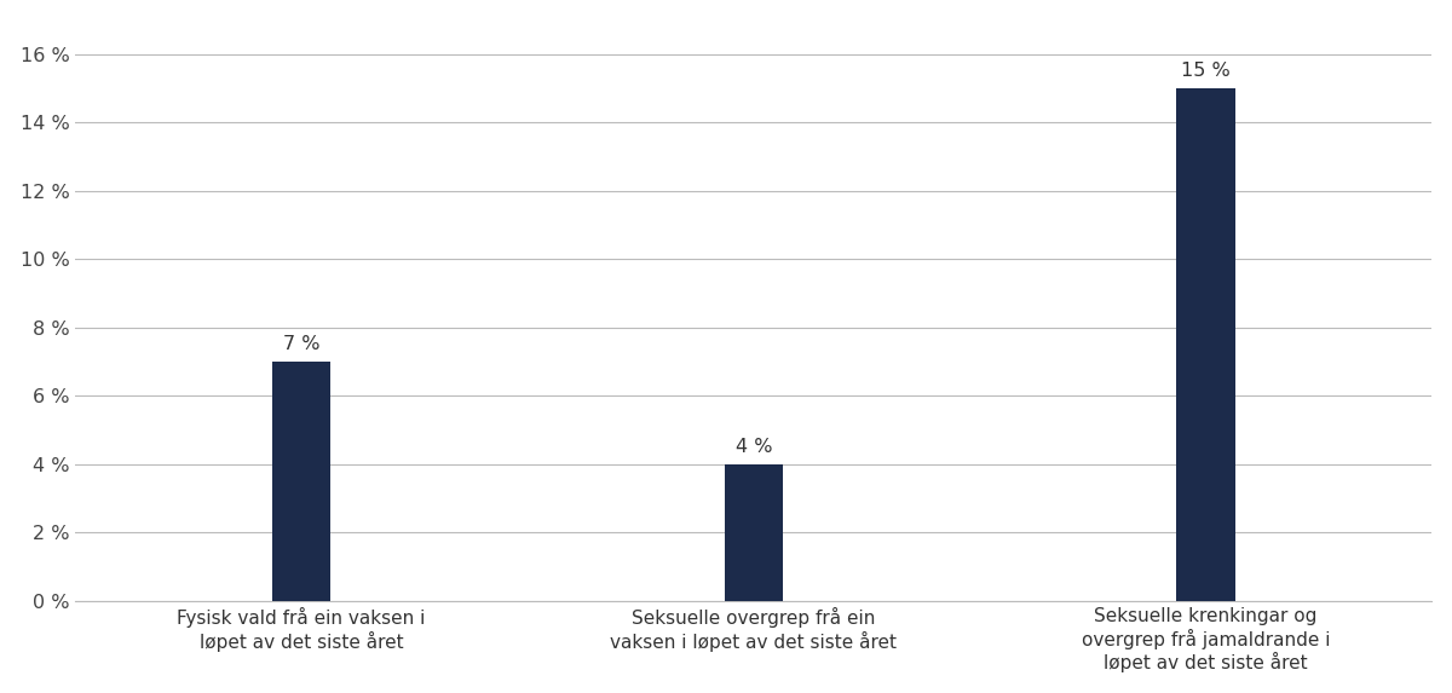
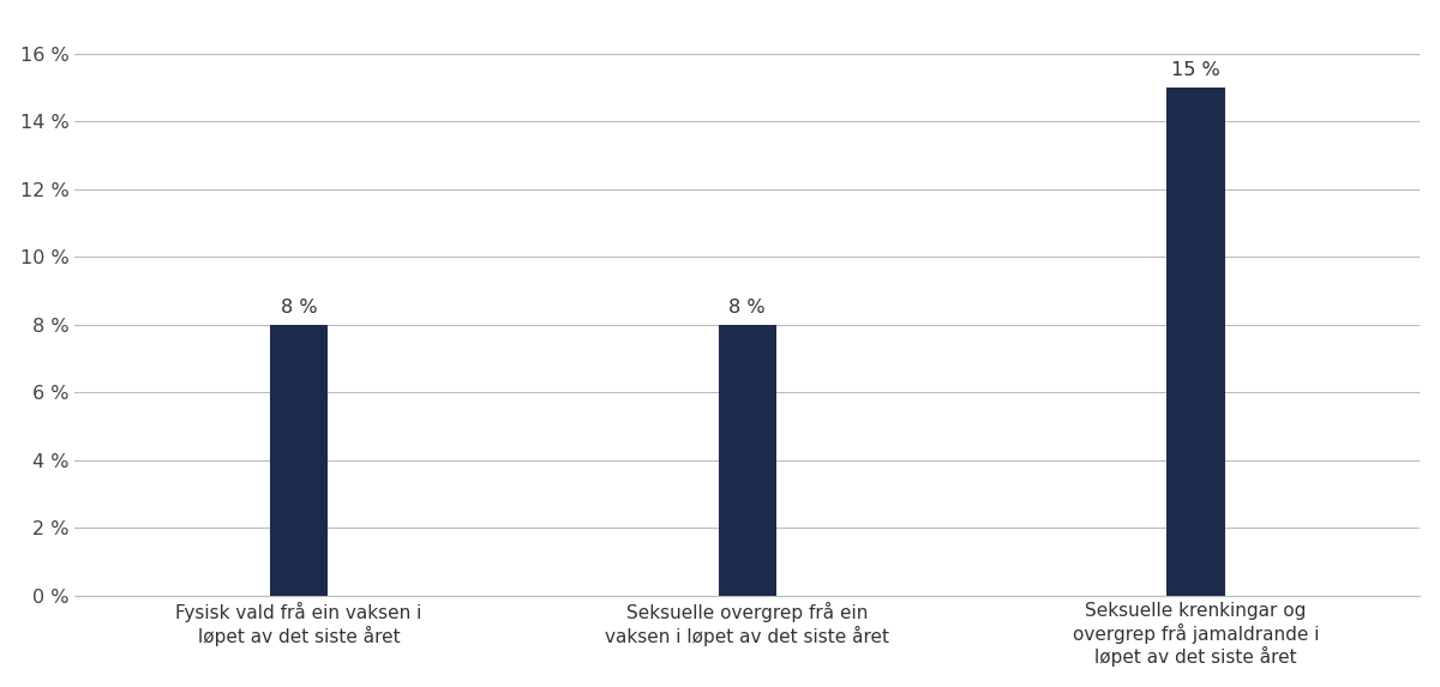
Fysisk vald frå ein vaksen i løpet av det siste året: 7 -> 8
Seksuelle overgrep frå ein vaksen i løpet av det siste året: 4 -> 8
